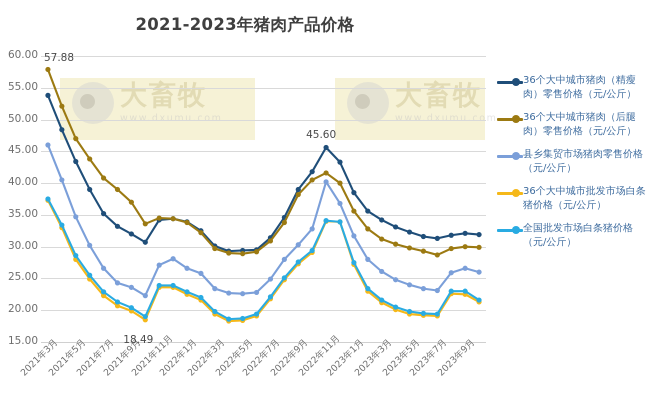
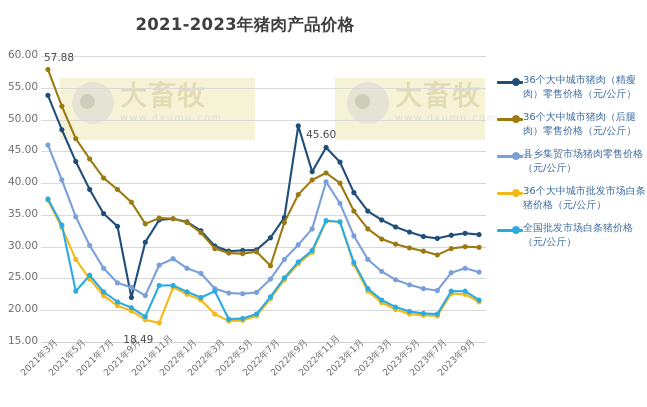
全国批发市场白条猪价格（元/公斤）/2021年5月: 29 -> 23
36个大中城市猪肉（精瘦肉）零售价格（元/公斤）/2021年9月: 32 -> 22
36个大中城市批发市场白条猪价格（元/公斤）/2021年11月: 24 -> 18
全国批发市场白条猪价格（元/公斤）/2022年3月: 20 -> 23
36个大中城市猪肉（后腿肉）零售价格（元/公斤）/2022年7月: 31 -> 27
36个大中城市猪肉（精瘦肉）零售价格（元/公斤）/2022年9月: 39 -> 49
